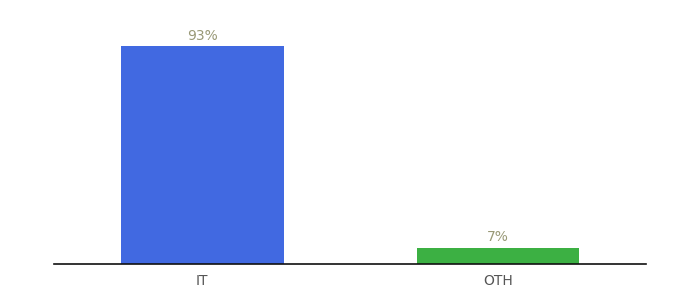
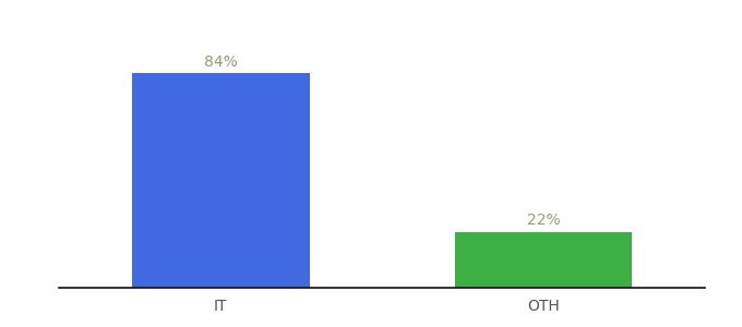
IT: 93% -> 84%
OTH: 7% -> 22%
